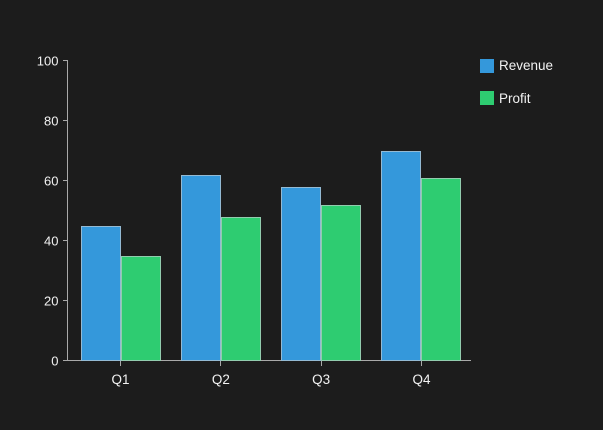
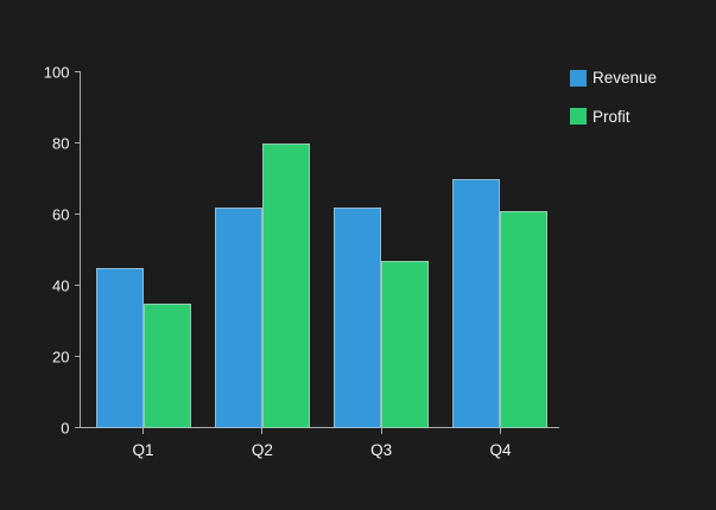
Profit/Q2: 48 -> 80
Revenue/Q3: 58 -> 62
Profit/Q3: 52 -> 47
